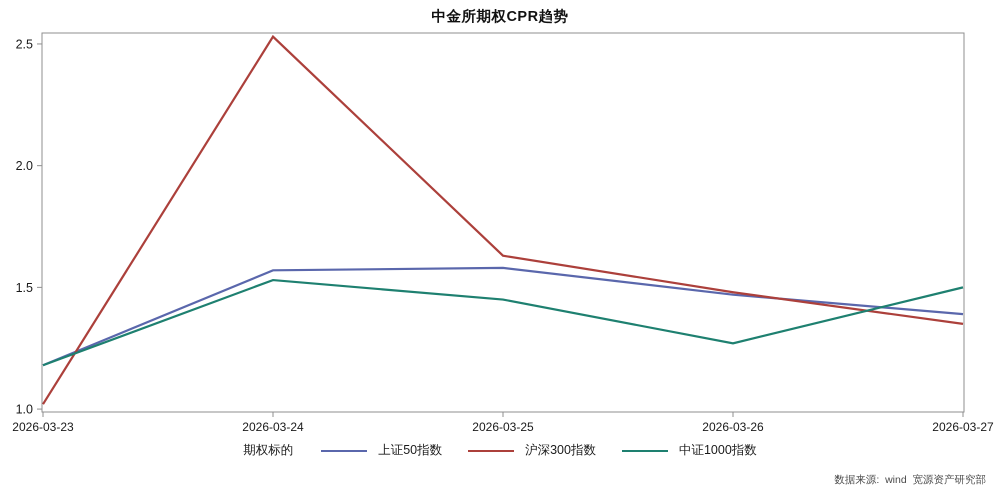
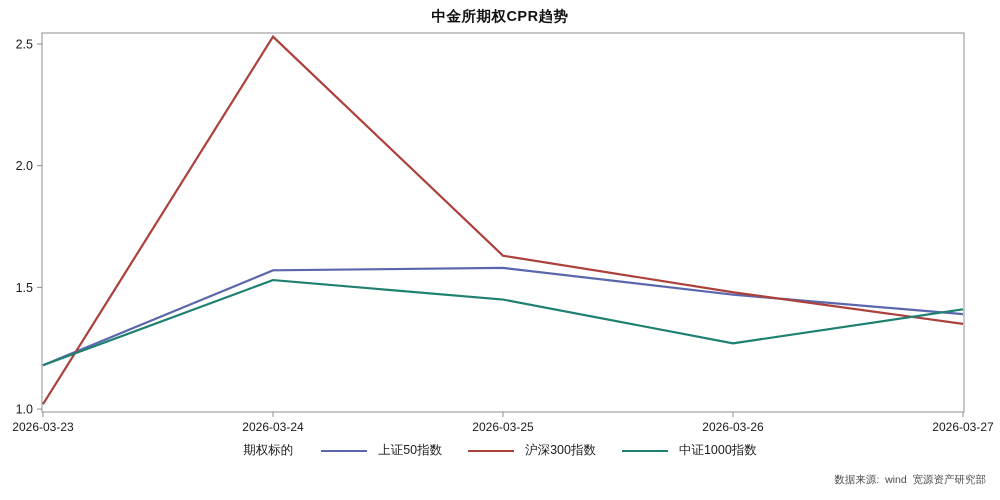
中证1000指数/2026-03-27: 1.50 -> 1.41
